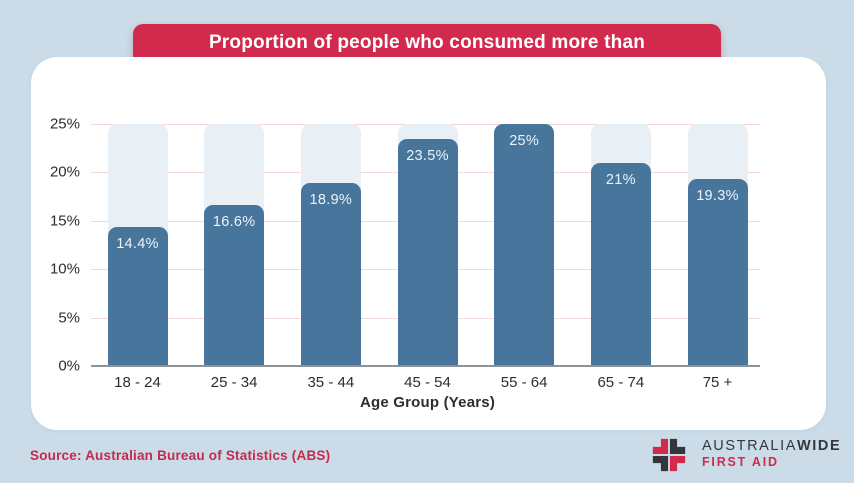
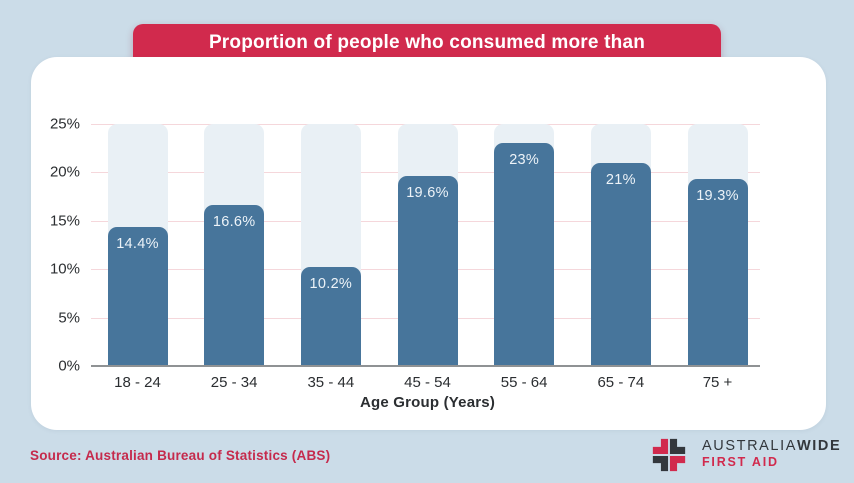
35 - 44: 18.9% -> 10.2%
45 - 54: 23.5% -> 19.6%
55 - 64: 25% -> 23%
